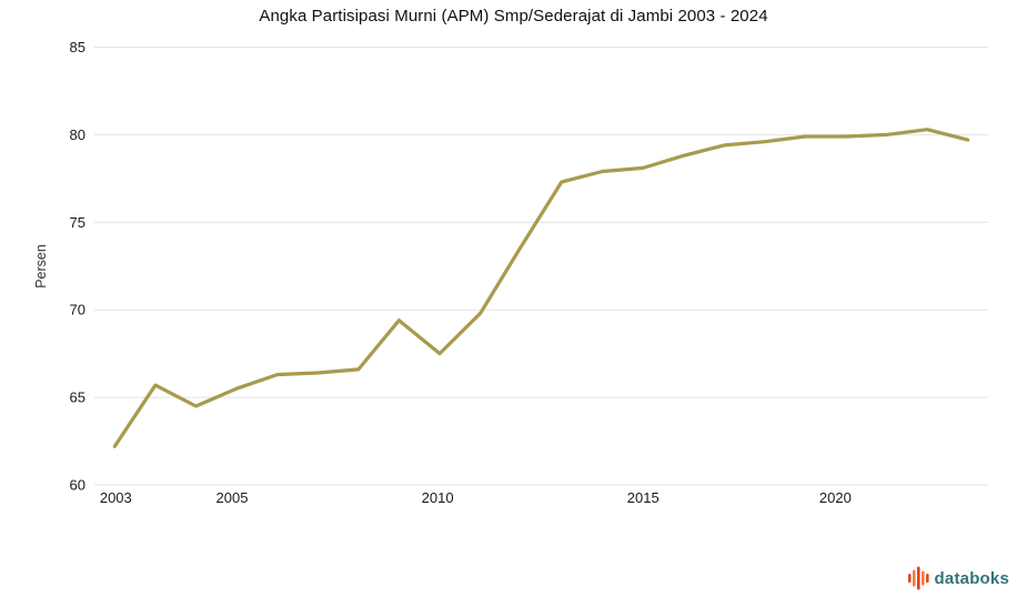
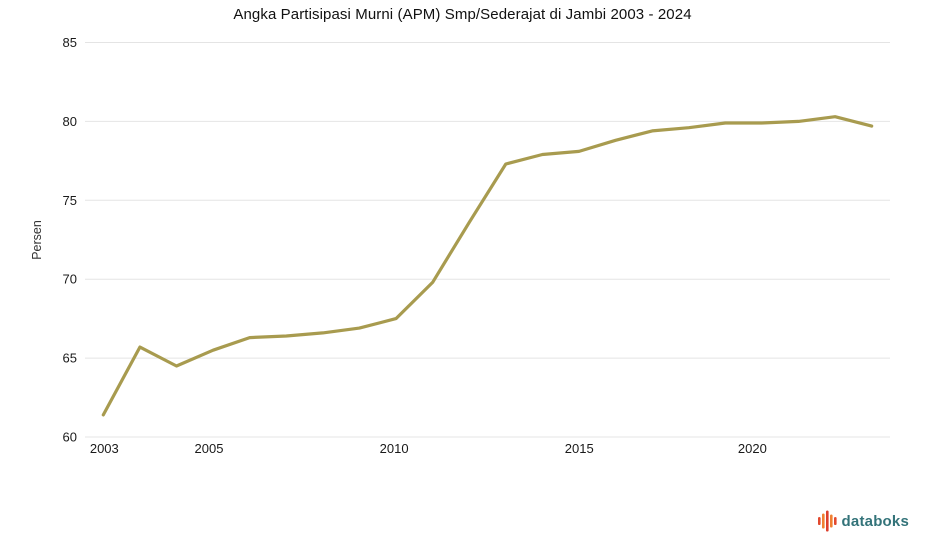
2003: 62.2 -> 61.4
2010: 69.4 -> 66.9
